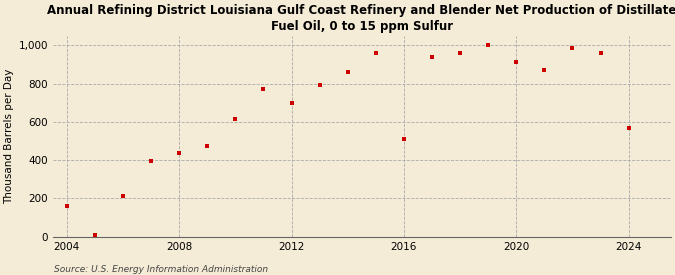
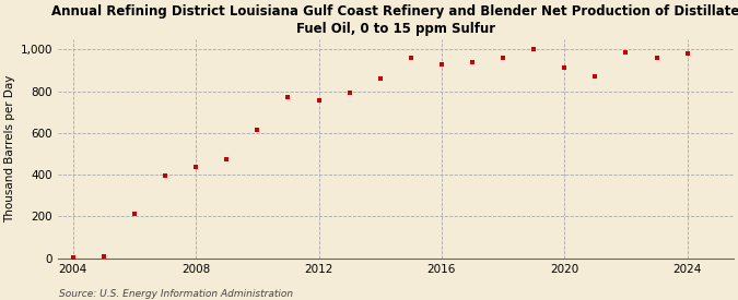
2004: 160 -> 0
2012: 700 -> 760
2016: 510 -> 930
2024: 570 -> 980
